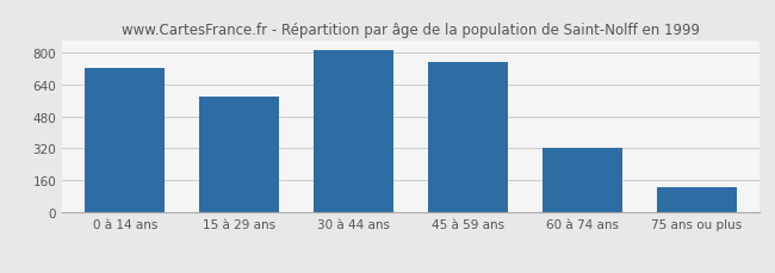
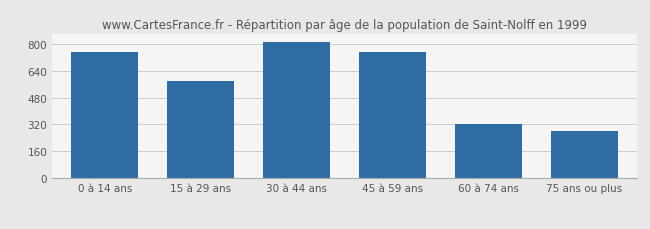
0 à 14 ans: 720 -> 750
75 ans ou plus: 120 -> 280
